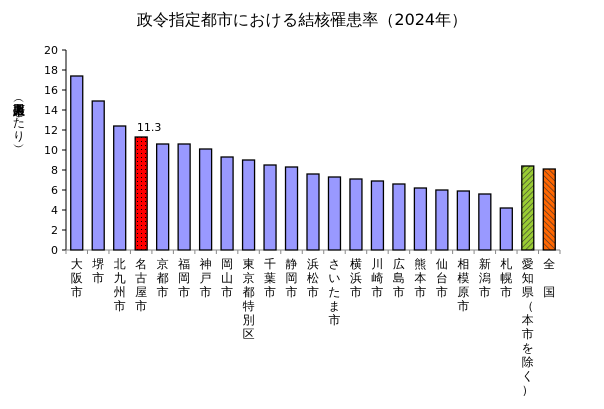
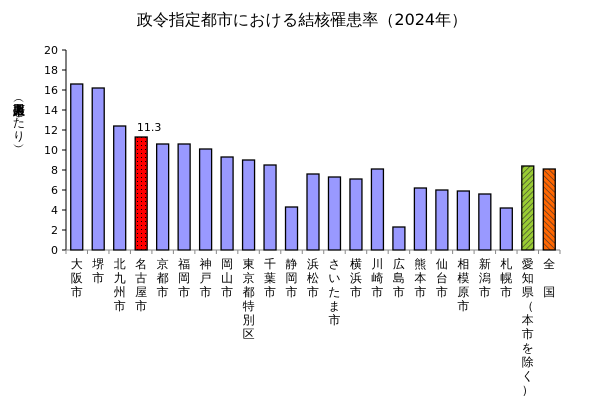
大阪市: 17.4 -> 16.6
堺市: 14.9 -> 16.2
静岡市: 8.3 -> 4.3
川崎市: 6.9 -> 8.1
広島市: 6.6 -> 2.3
